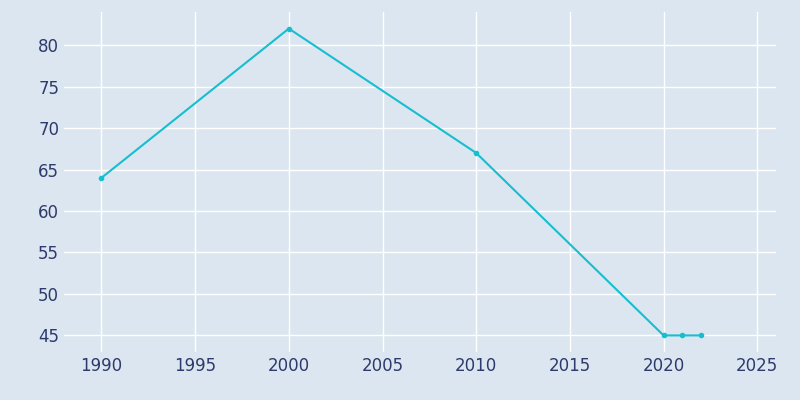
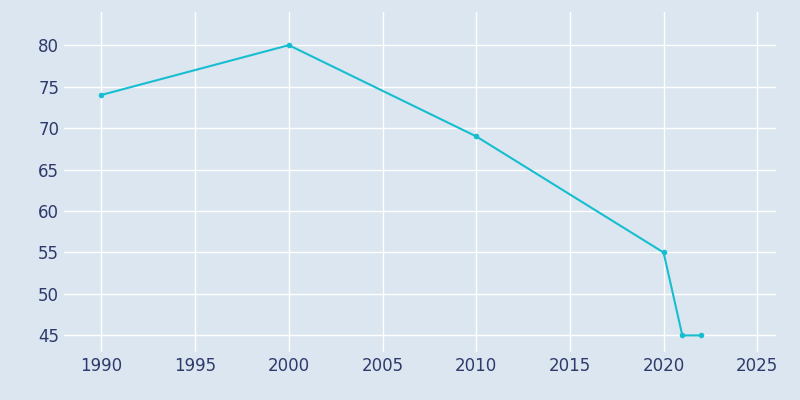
1990: 64 -> 74
2000: 82 -> 80
2010: 67 -> 69
2020: 45 -> 55
